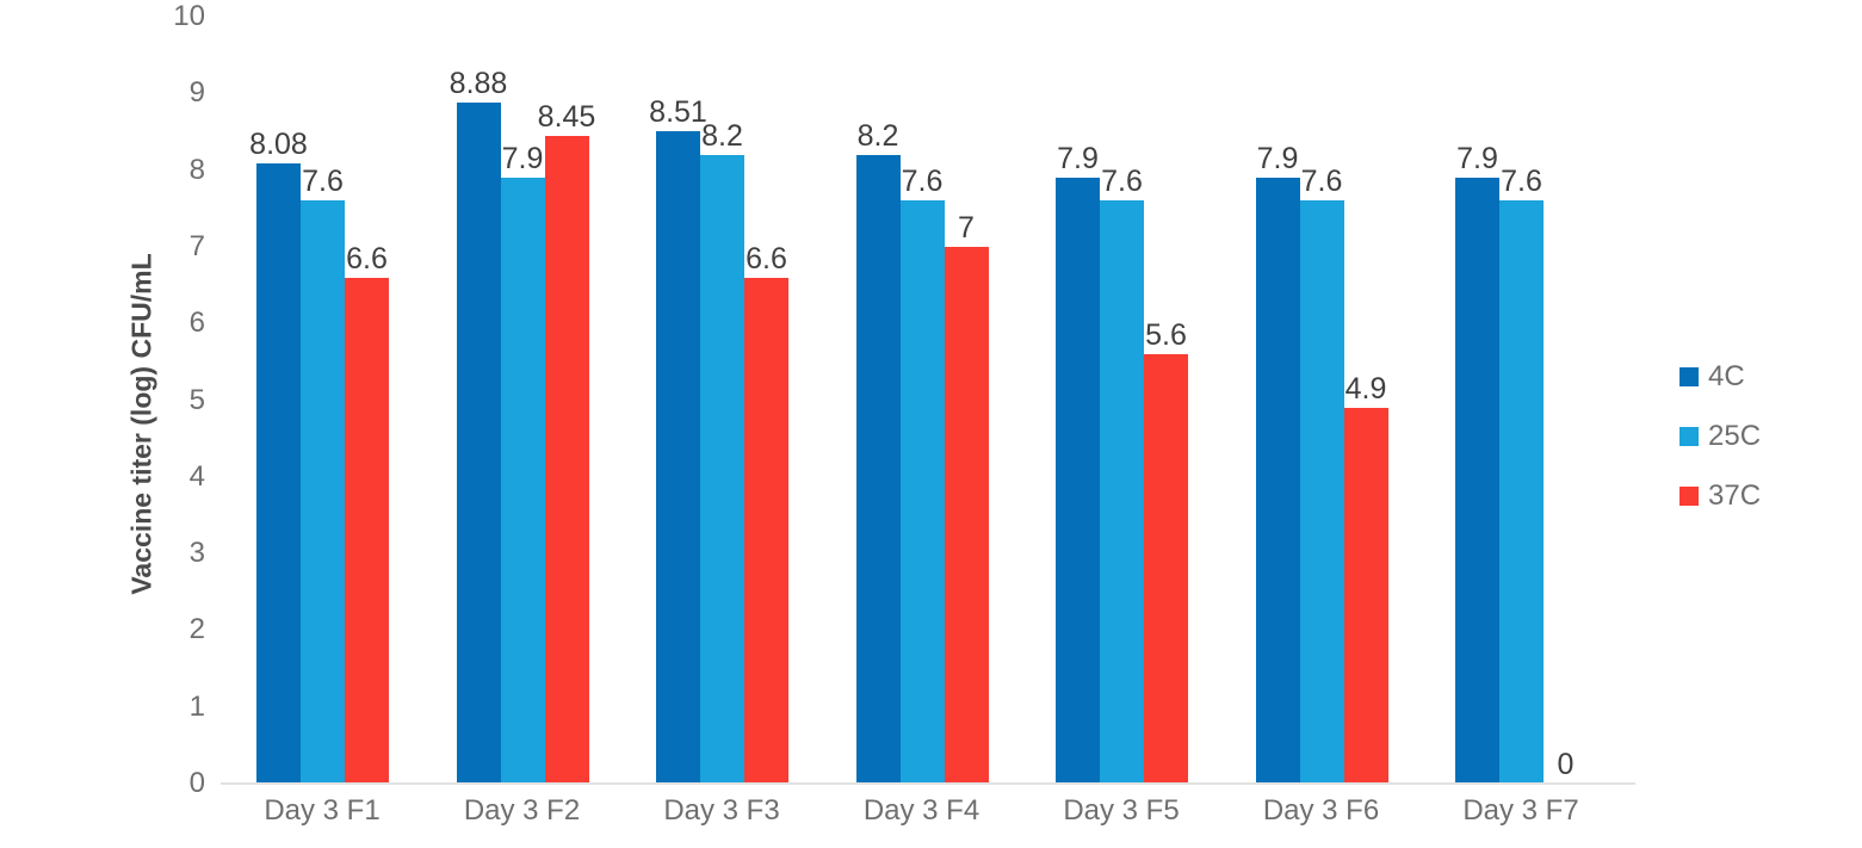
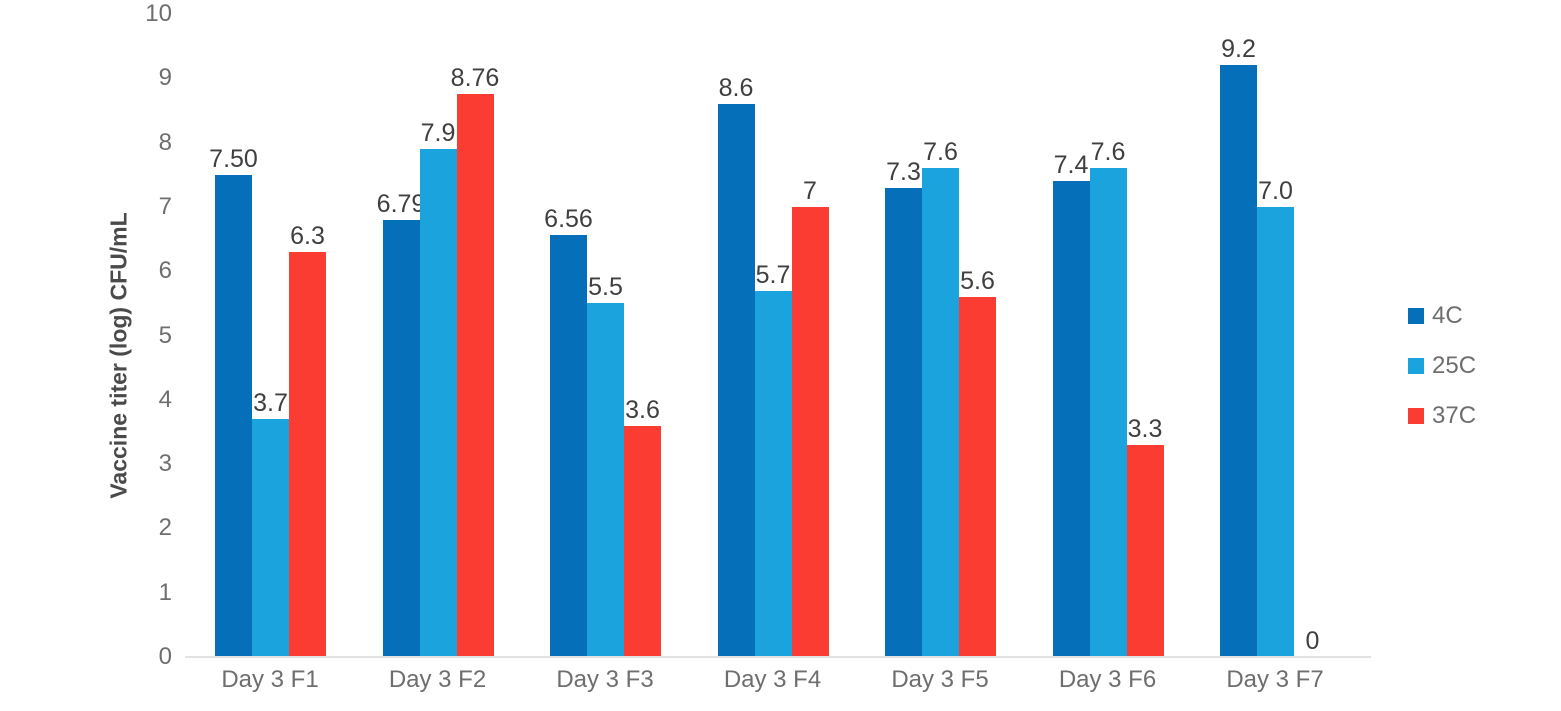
4C/Day 3 F1: 8.08 -> 7.50
25C/Day 3 F1: 7.6 -> 3.7
37C/Day 3 F1: 6.6 -> 6.3
4C/Day 3 F2: 8.88 -> 6.79
37C/Day 3 F2: 8.45 -> 8.76
4C/Day 3 F3: 8.51 -> 6.56
25C/Day 3 F3: 8.2 -> 5.5
37C/Day 3 F3: 6.6 -> 3.6
4C/Day 3 F4: 8.2 -> 8.6
25C/Day 3 F4: 7.6 -> 5.7
4C/Day 3 F5: 7.9 -> 7.3
4C/Day 3 F6: 7.9 -> 7.4
37C/Day 3 F6: 4.9 -> 3.3
4C/Day 3 F7: 7.9 -> 9.2
25C/Day 3 F7: 7.6 -> 7.0
